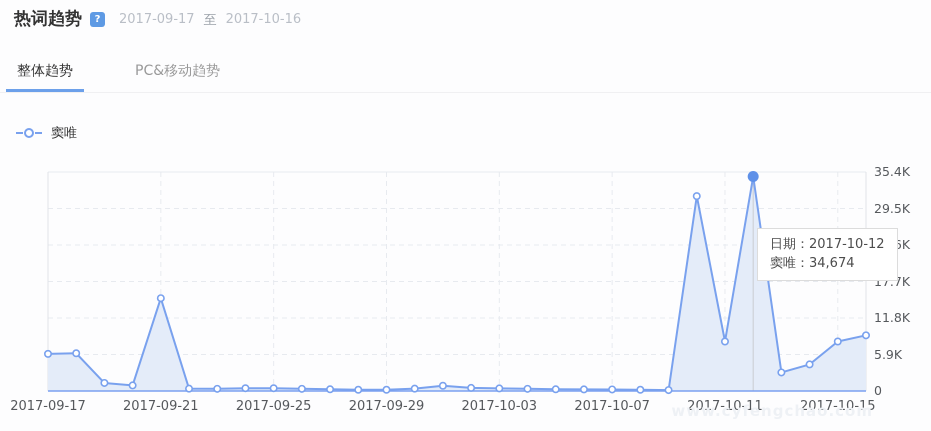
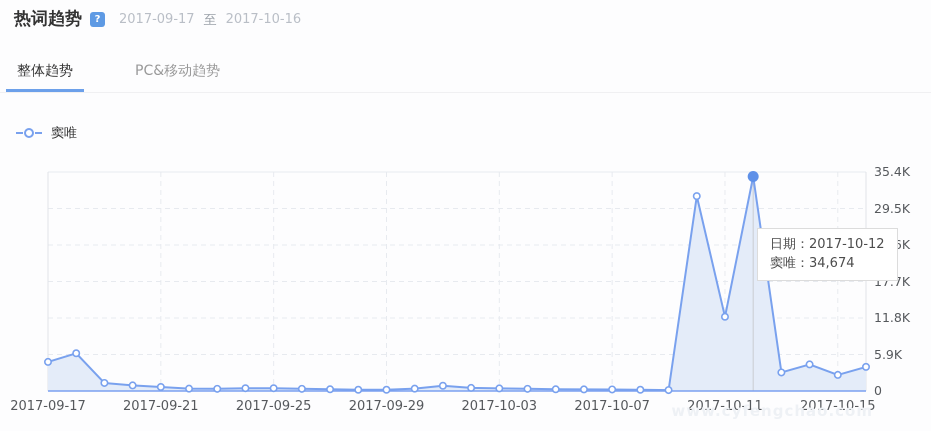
2017-09-17: 6K -> 5K
2017-09-21: 15K -> 1K
2017-10-11: 8K -> 12K
2017-10-15: 8K -> 3K
2017-10-16: 9K -> 4K
